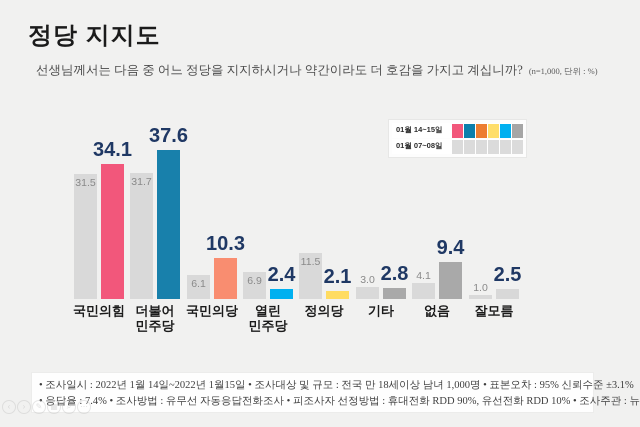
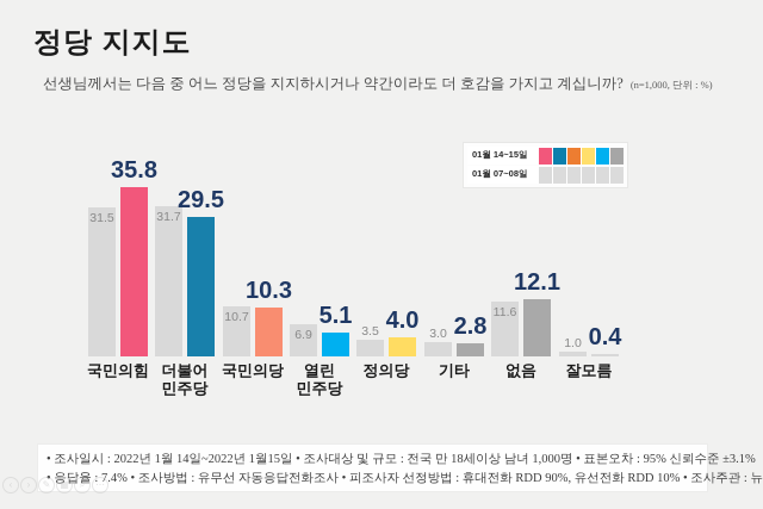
01월 14~15일/국민의힘: 34.1 -> 35.8
01월 14~15일/더불어민주당: 37.6 -> 29.5
01월 07~08일/국민의당: 6.1 -> 10.7
01월 14~15일/열린민주당: 2.4 -> 5.1
01월 07~08일/정의당: 11.5 -> 3.5
01월 14~15일/정의당: 2.1 -> 4.0
01월 07~08일/없음: 4.1 -> 11.6
01월 14~15일/없음: 9.4 -> 12.1
01월 14~15일/잘모름: 2.5 -> 0.4
